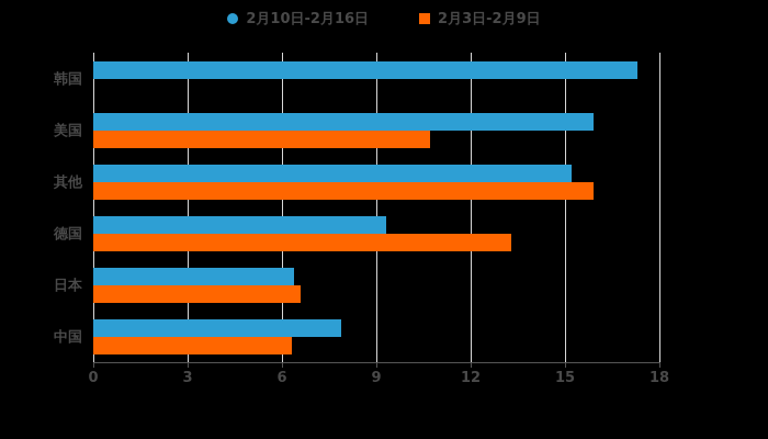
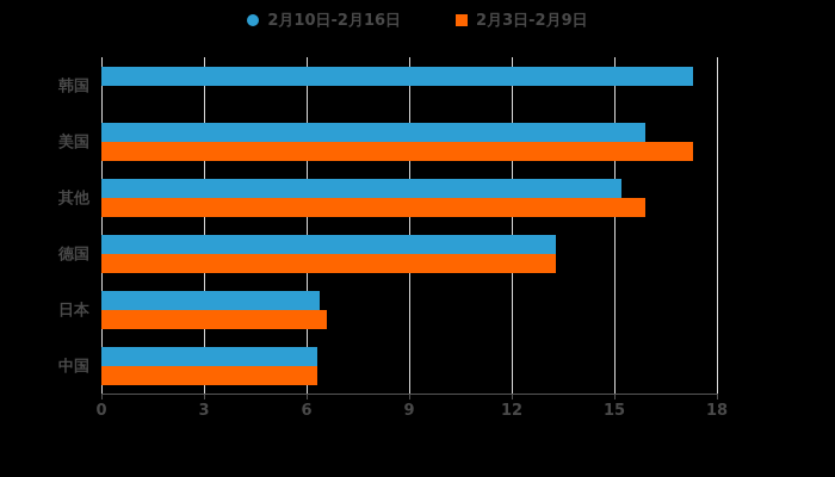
2月3日-2月9日/美国: 10.7 -> 17.3
2月10日-2月16日/德国: 9.3 -> 13.3
2月10日-2月16日/中国: 7.9 -> 6.3
